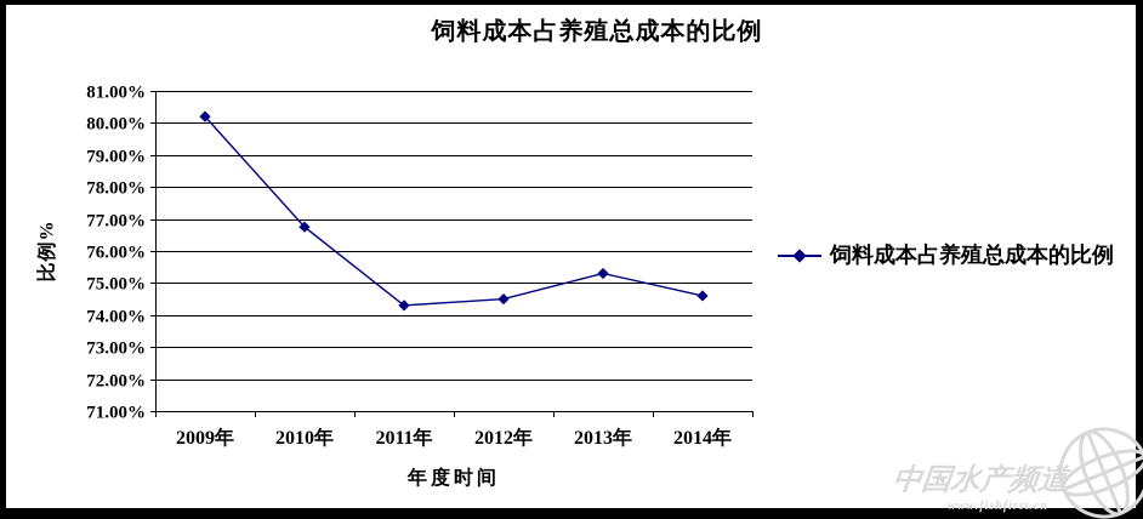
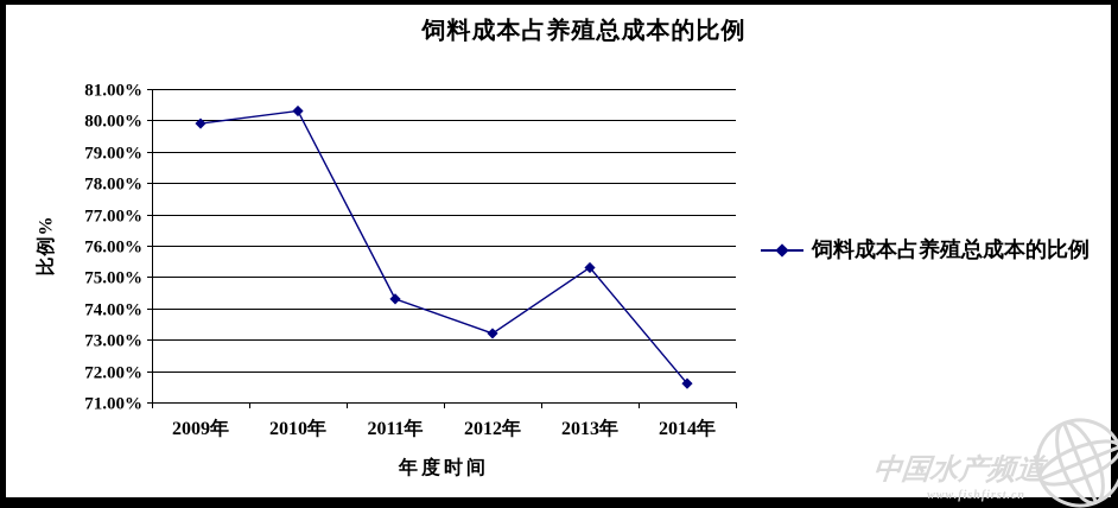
2009年: 80.2% -> 79.9%
2010年: 76.8% -> 80.3%
2012年: 74.5% -> 73.2%
2014年: 74.6% -> 71.6%
